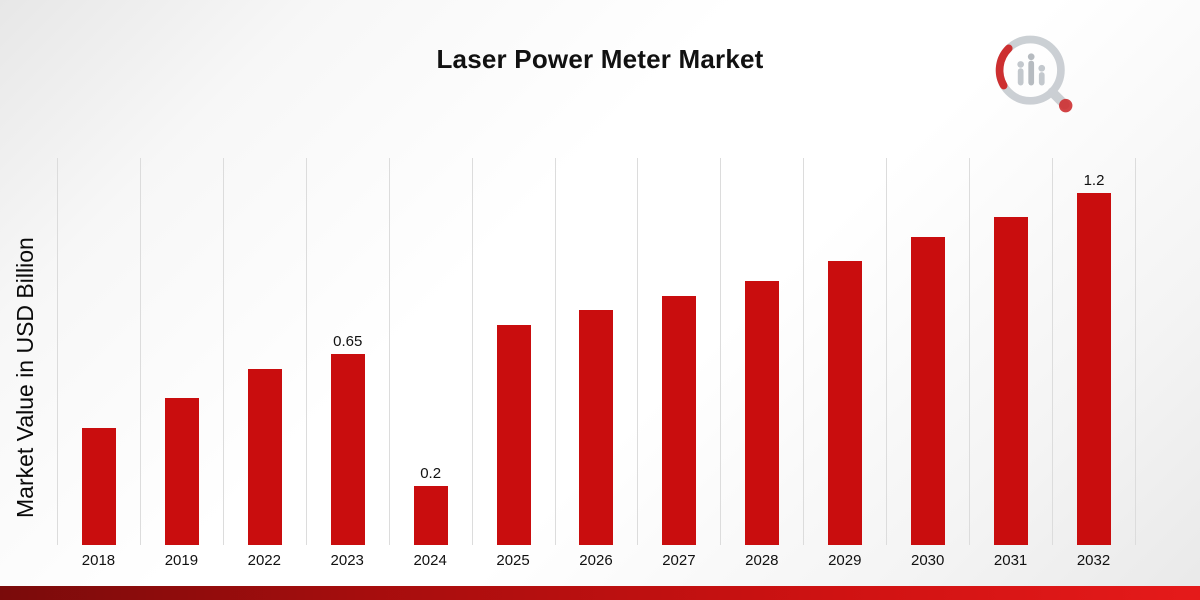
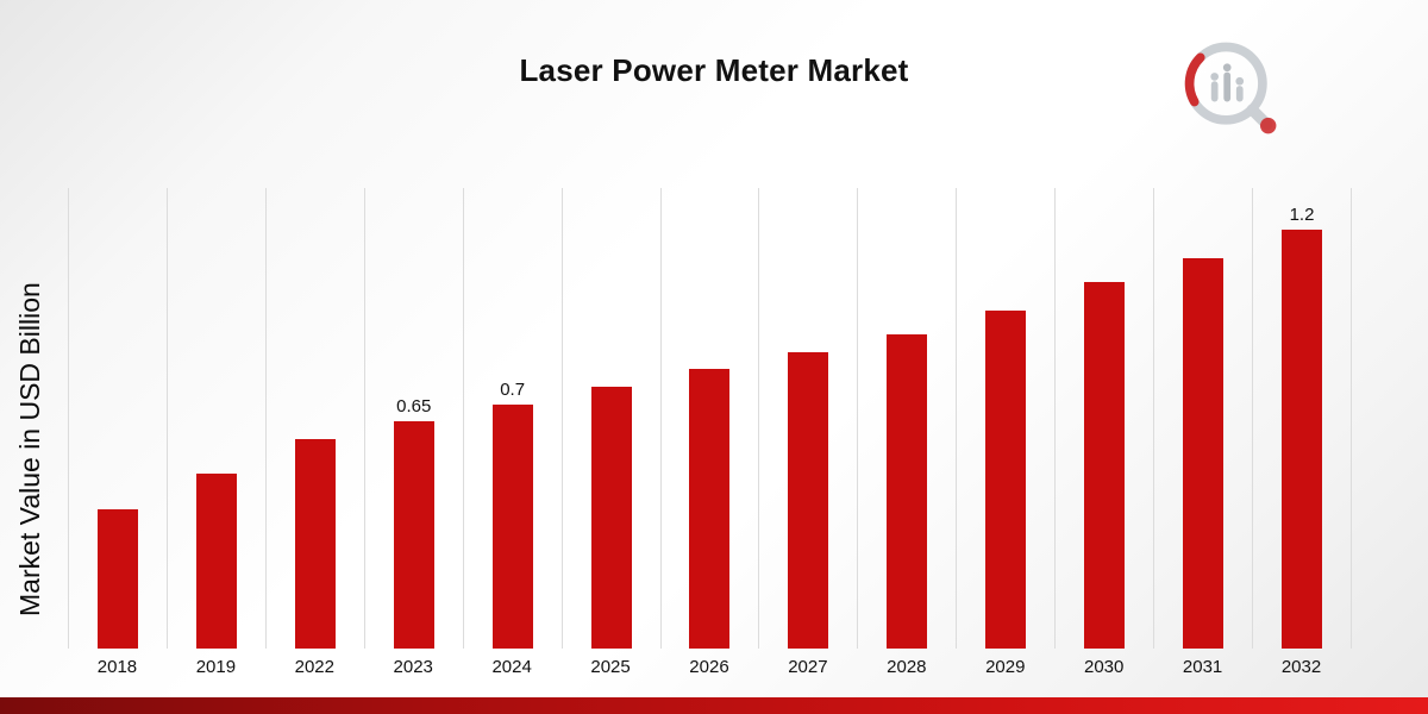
2024: 0.2 -> 0.7
